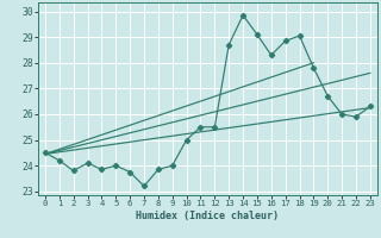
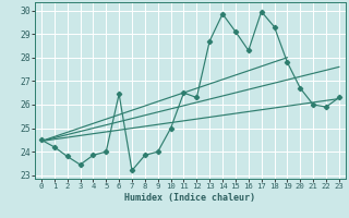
3: 24.10 -> 23.45
6: 23.75 -> 26.45
11: 25.50 -> 26.50
12: 25.50 -> 26.30
17: 28.85 -> 29.95
18: 29.05 -> 29.30
